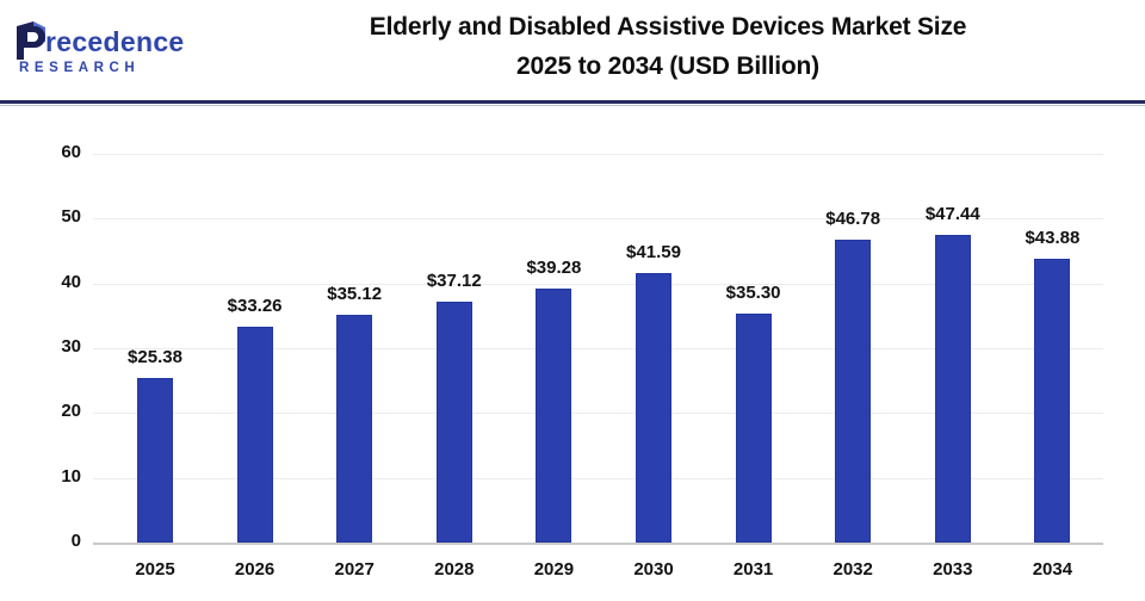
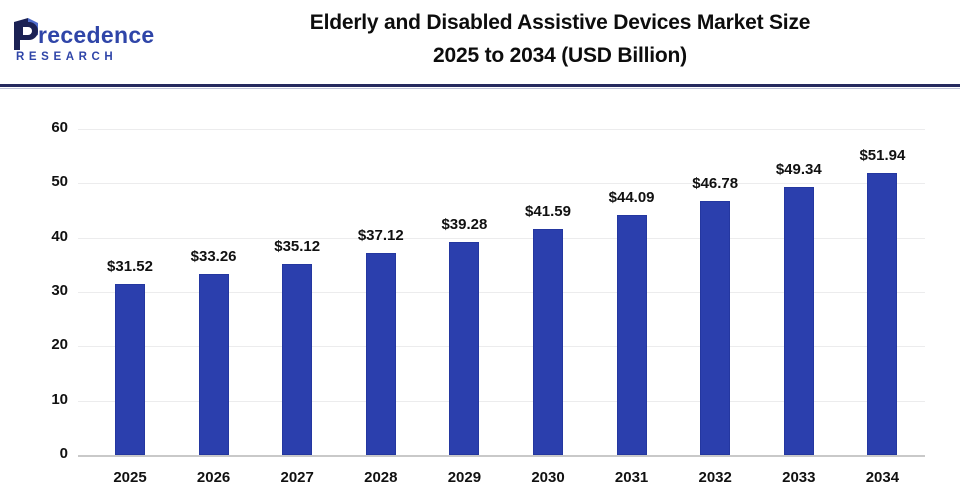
2025: $25.38 -> $31.52
2031: $35.30 -> $44.09
2033: $47.44 -> $49.34
2034: $43.88 -> $51.94
